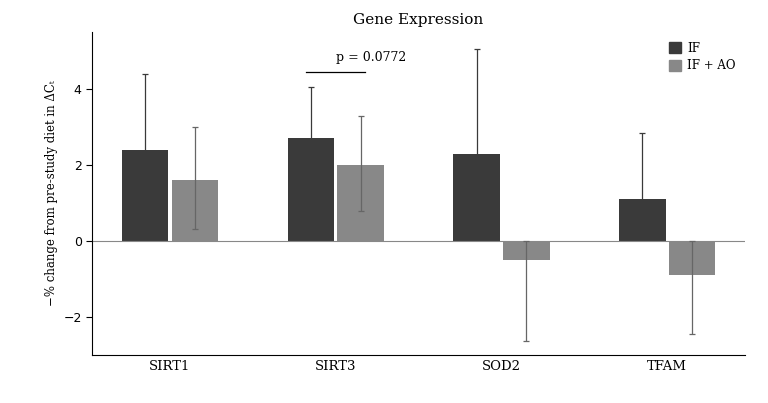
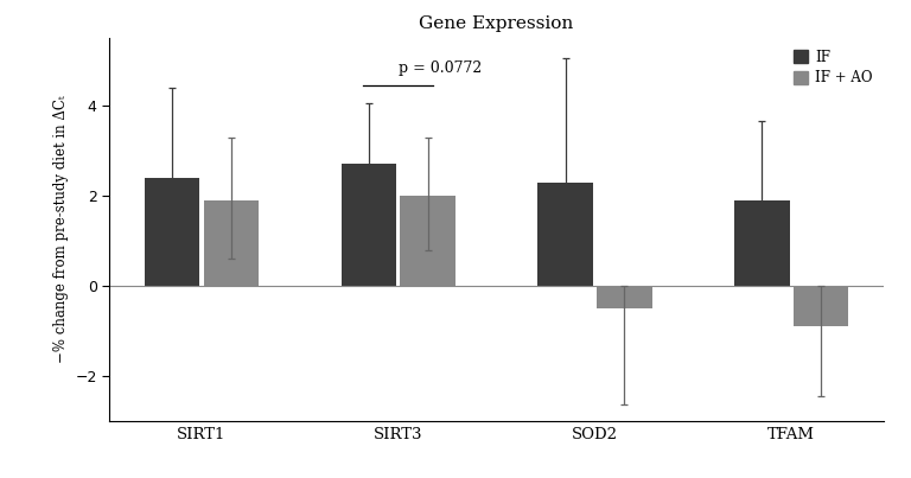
IF + AO/SIRT1: 1.6 -> 1.9
IF/TFAM: 1.1 -> 1.9
